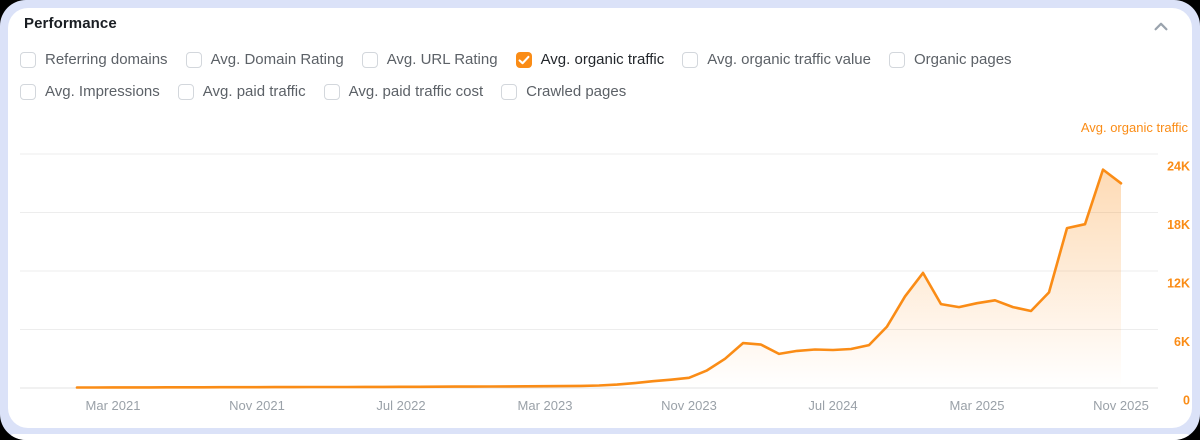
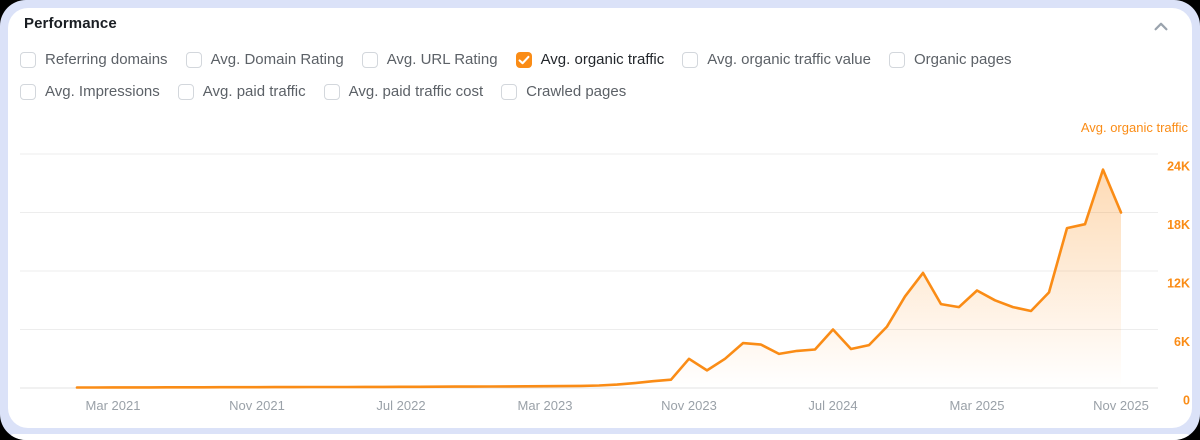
Nov 2023: 1K -> 3K
Jul 2024: 4K -> 6K
Mar 2025: 9K -> 10K
Nov 2025: 21K -> 18K
